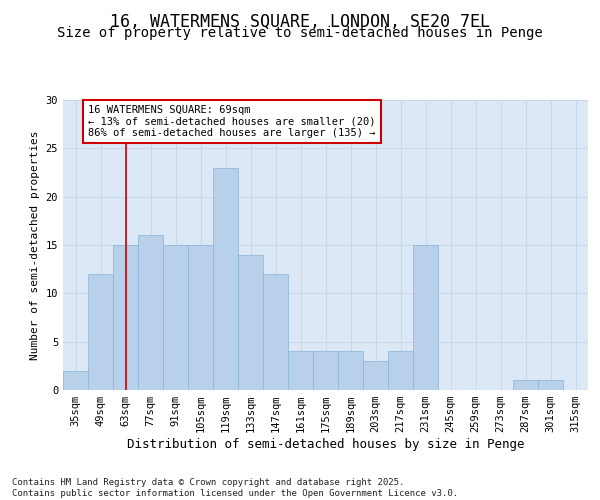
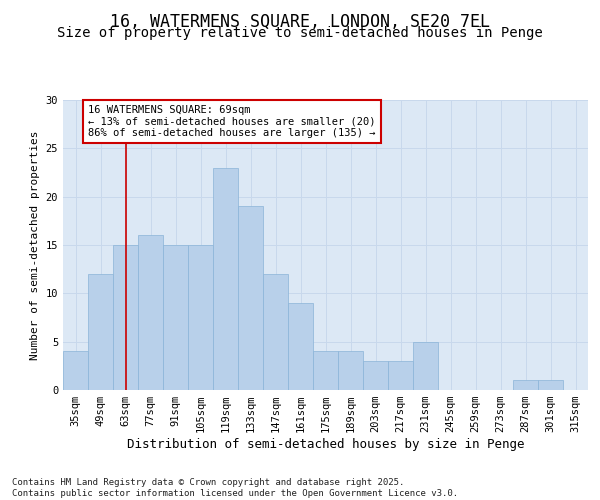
35sqm: 2 -> 4
133sqm: 14 -> 19
161sqm: 4 -> 9
217sqm: 4 -> 3
231sqm: 15 -> 5
